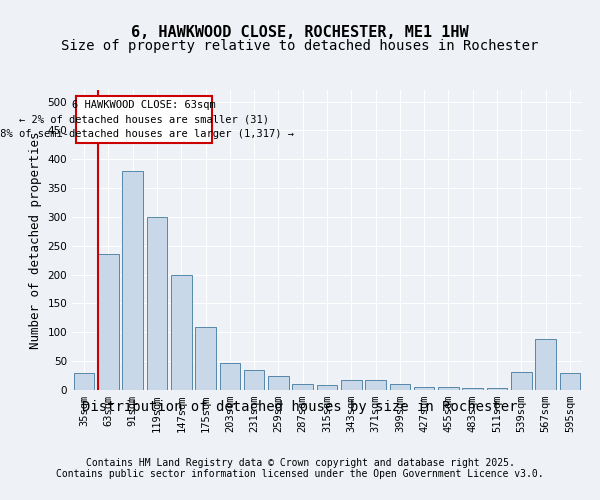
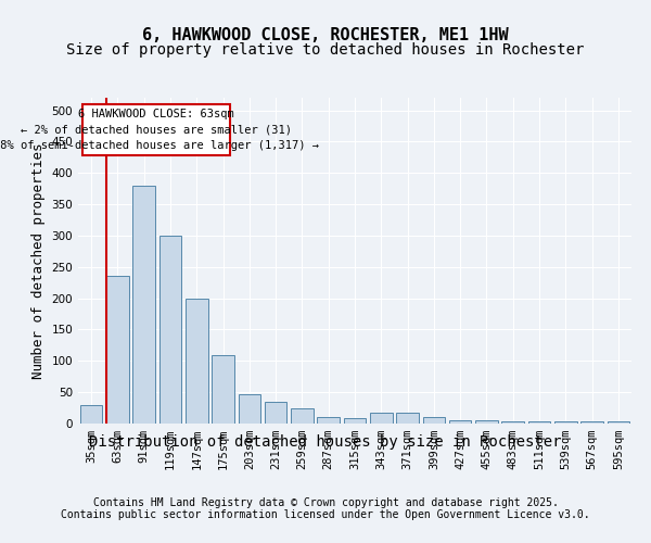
539sqm: 32 -> 3
567sqm: 88 -> 3
595sqm: 30 -> 3
